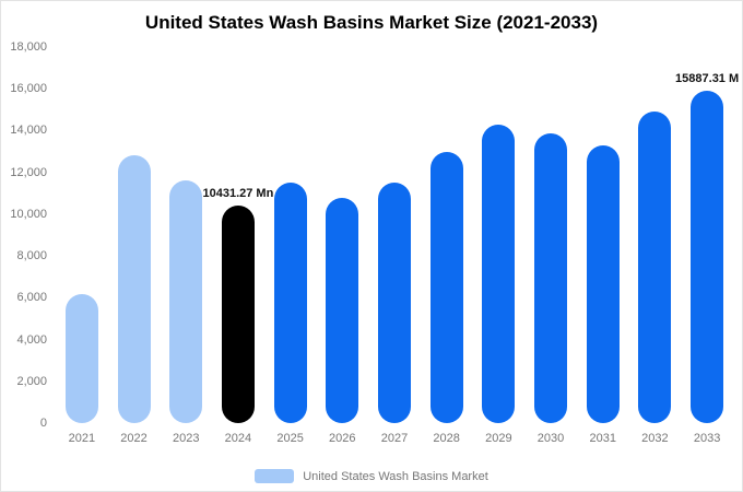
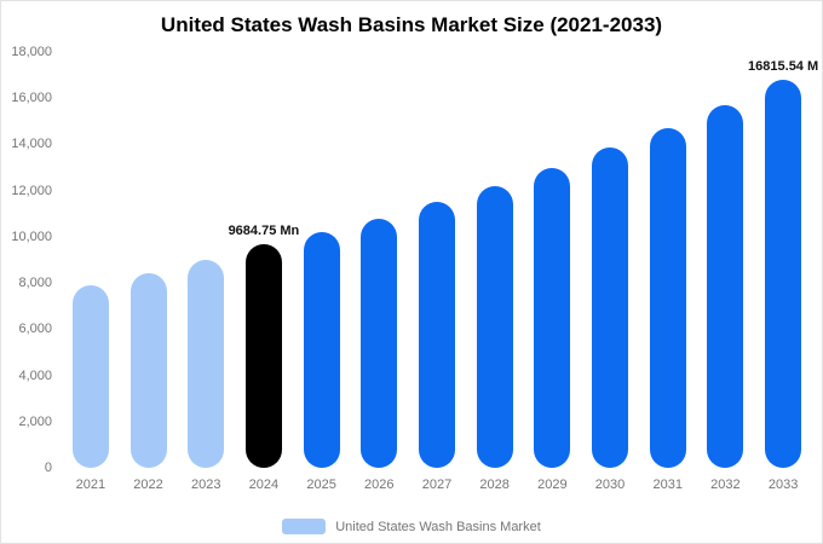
2021: 6200 -> 7900
2022: 12800 -> 8400
2023: 11600 -> 9000
2024: 10431.27 -> 9684.75
2025: 11500 -> 10200
2028: 13000 -> 12200
2029: 14300 -> 13000
2031: 13300 -> 14700
2032: 14900 -> 15700
2033: 15887.31 -> 16815.54
